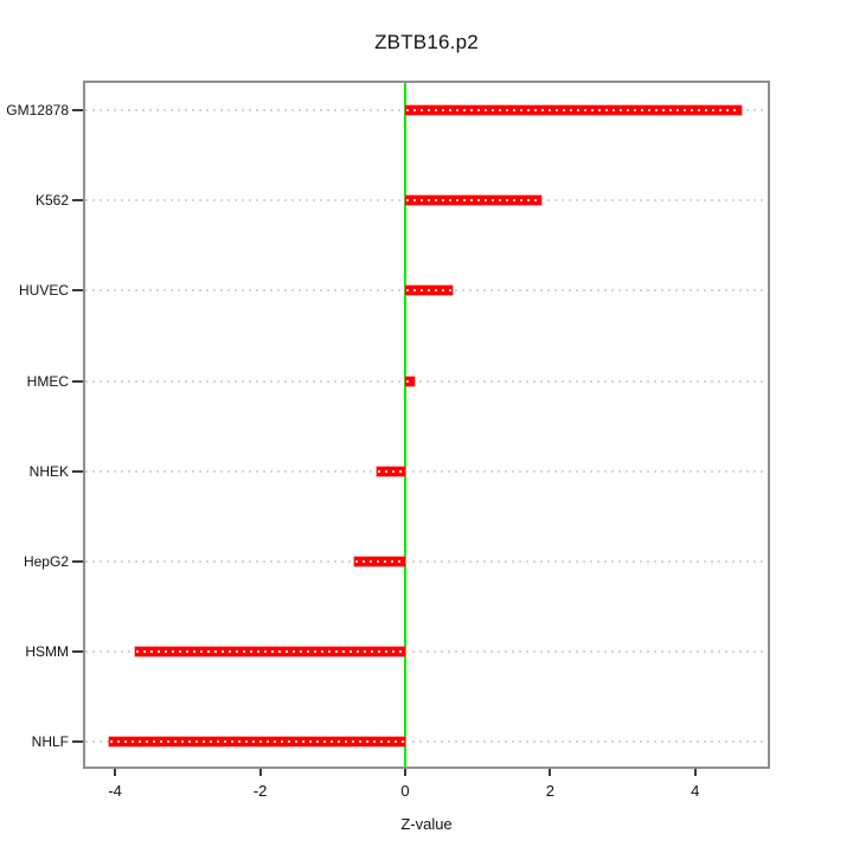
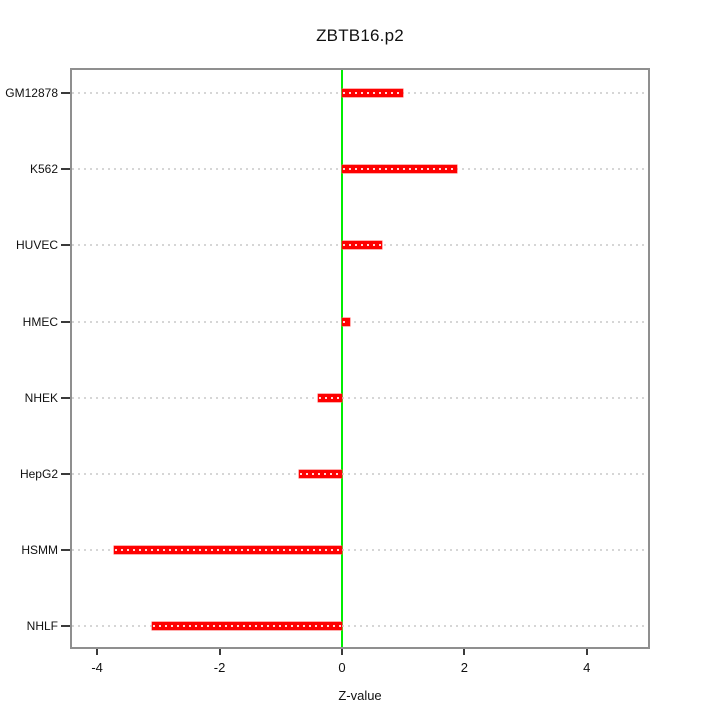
GM12878: 4.6 -> 1.0
NHLF: -4.1 -> -3.1
